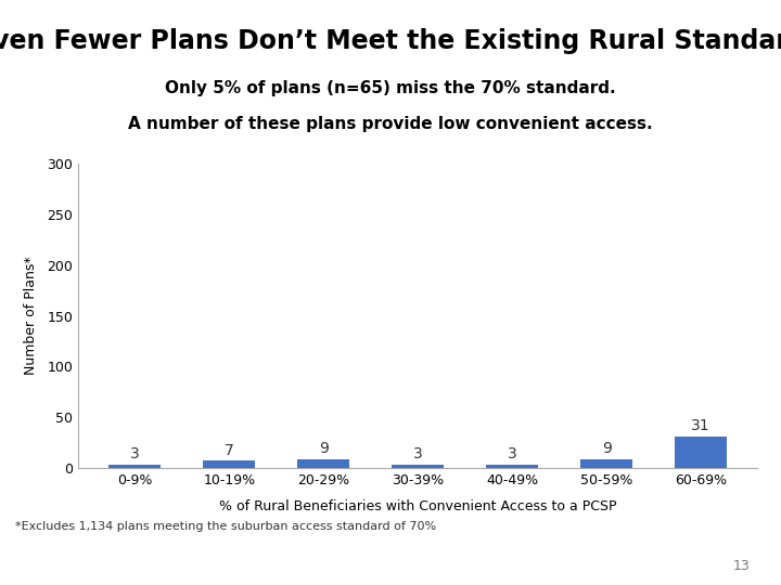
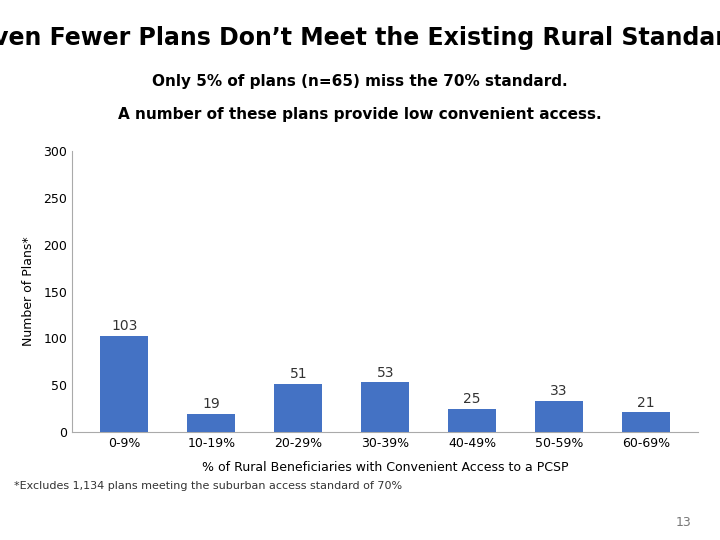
0-9%: 3 -> 103
10-19%: 7 -> 19
20-29%: 9 -> 51
30-39%: 3 -> 53
40-49%: 3 -> 25
50-59%: 9 -> 33
60-69%: 31 -> 21
